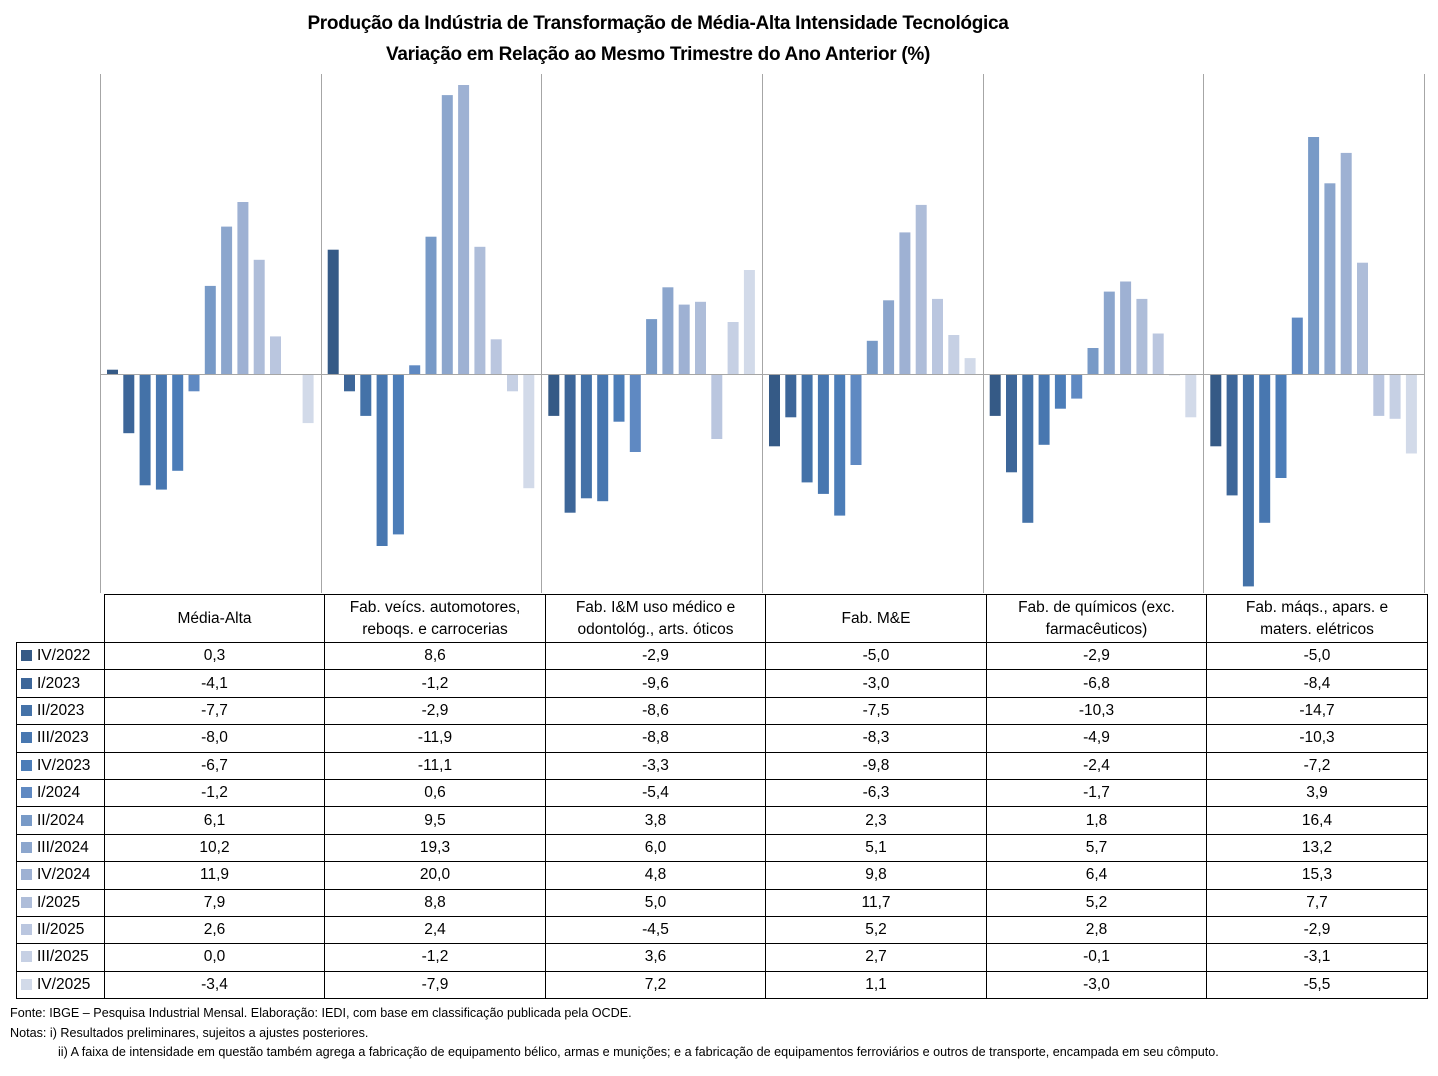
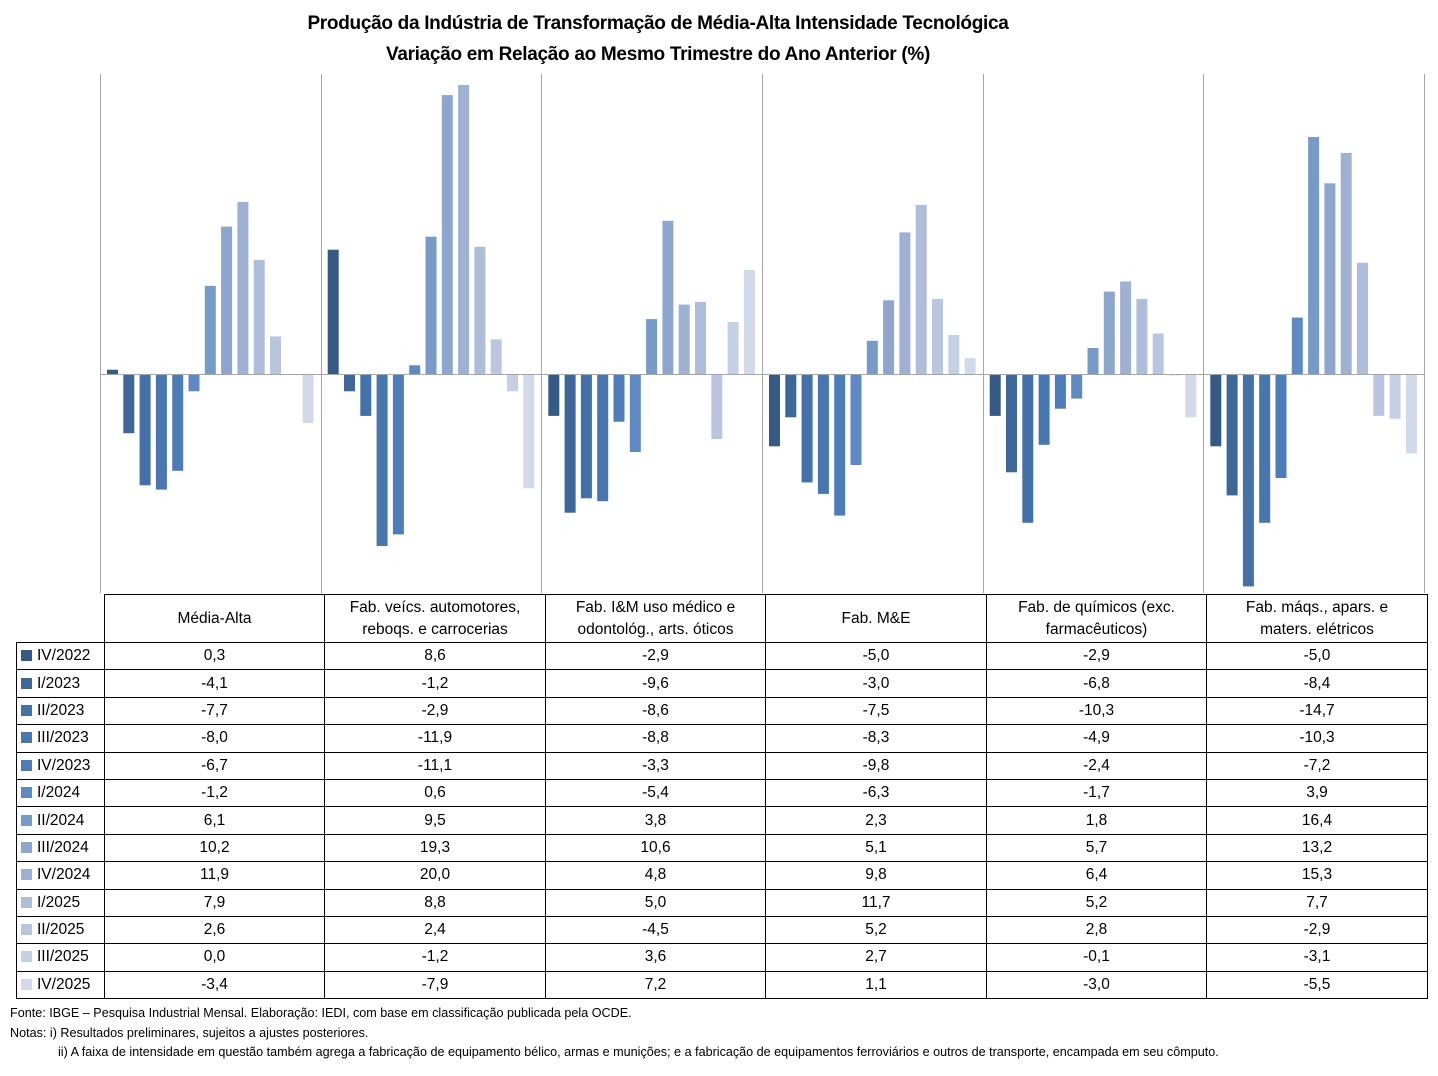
III/2024/Fab. I&M uso médico e odontológ., arts. óticos: 6,0 -> 10,6
